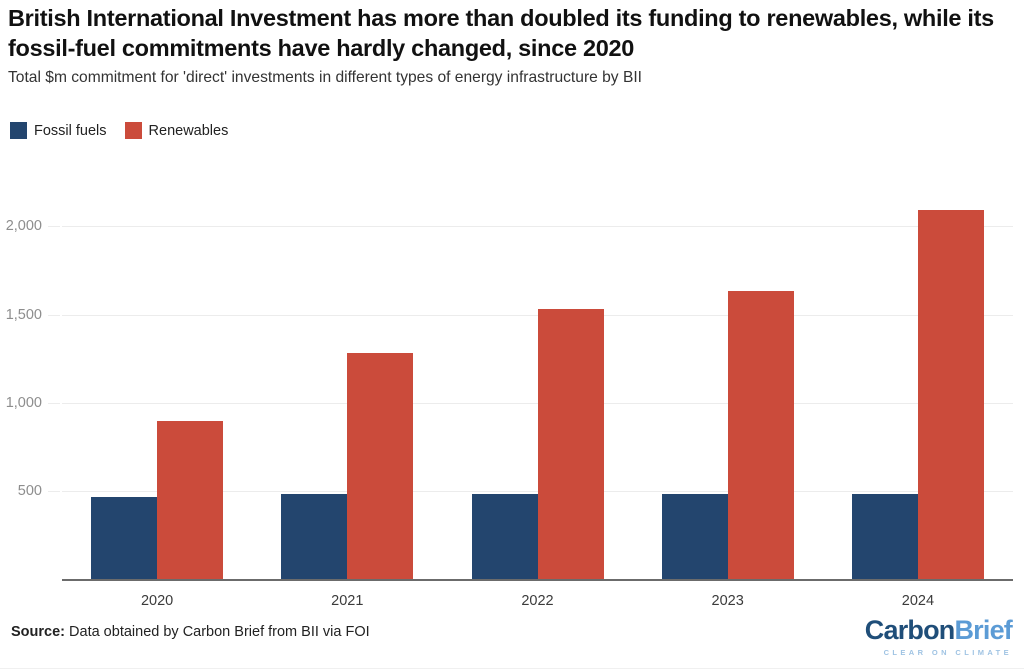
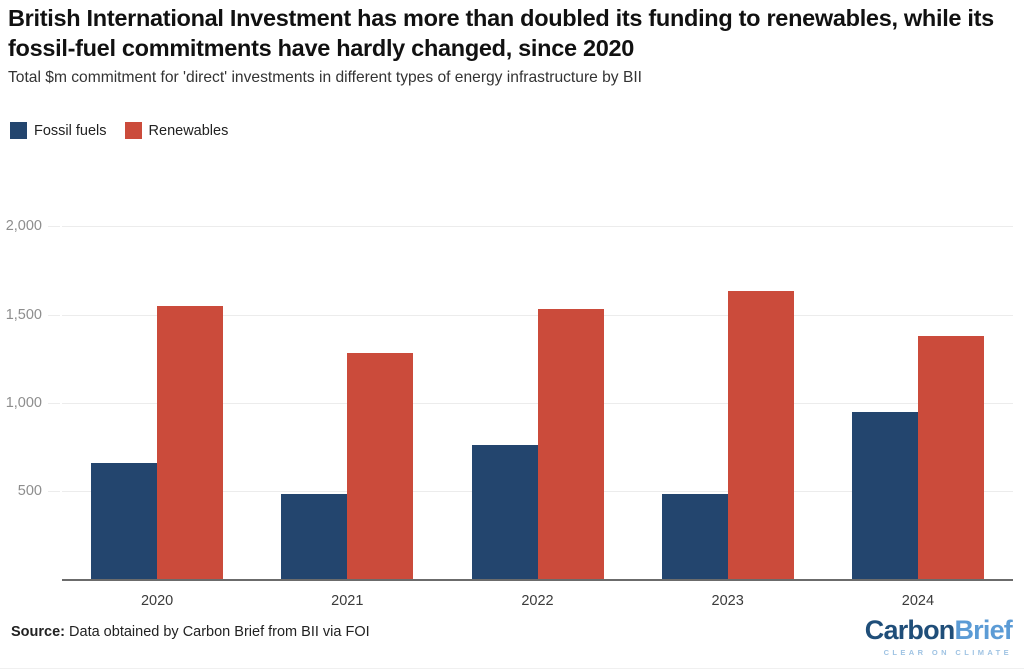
Fossil fuels/2020: 470 -> 660
Renewables/2020: 900 -> 1550
Fossil fuels/2022: 480 -> 760
Fossil fuels/2024: 480 -> 950
Renewables/2024: 2090 -> 1380
